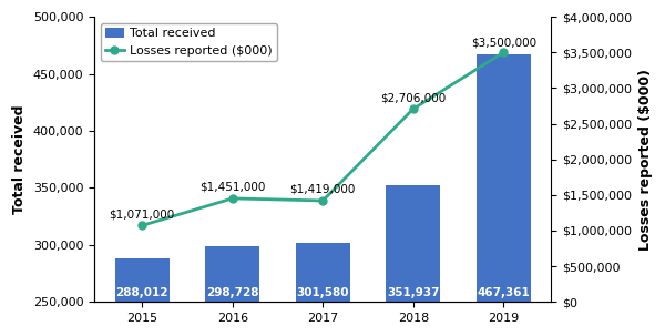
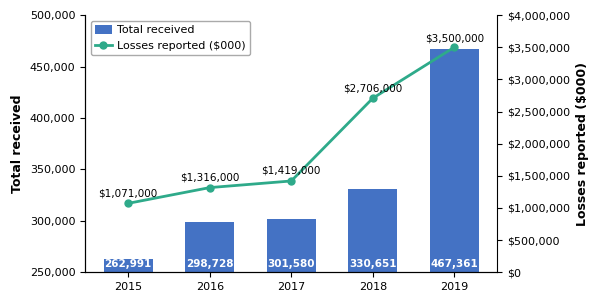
Total received/2015: 288,012 -> 262,991
Losses reported ($000)/2016: $1,451,000 -> $1,316,000
Total received/2018: 351,937 -> 330,651
